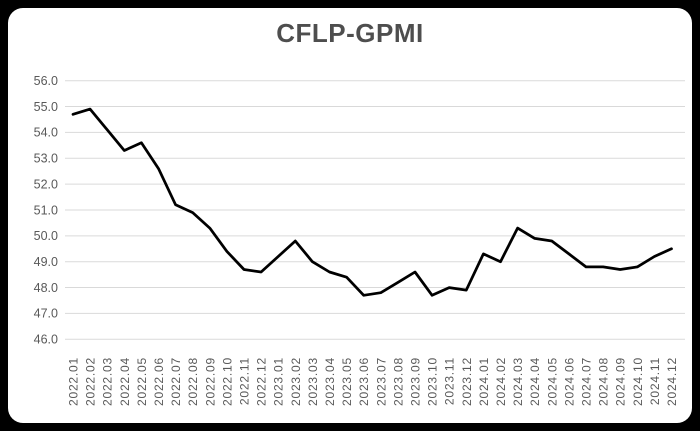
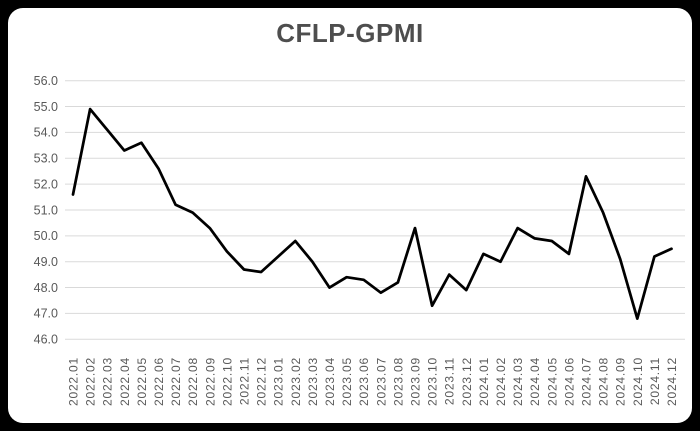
2022.01: 54.7 -> 51.6
2023.04: 48.6 -> 48.0
2023.06: 47.7 -> 48.3
2023.09: 48.6 -> 50.3
2023.10: 47.7 -> 47.3
2023.11: 48.0 -> 48.5
2024.07: 48.8 -> 52.3
2024.08: 48.8 -> 50.9
2024.09: 48.7 -> 49.1
2024.10: 48.8 -> 46.8
